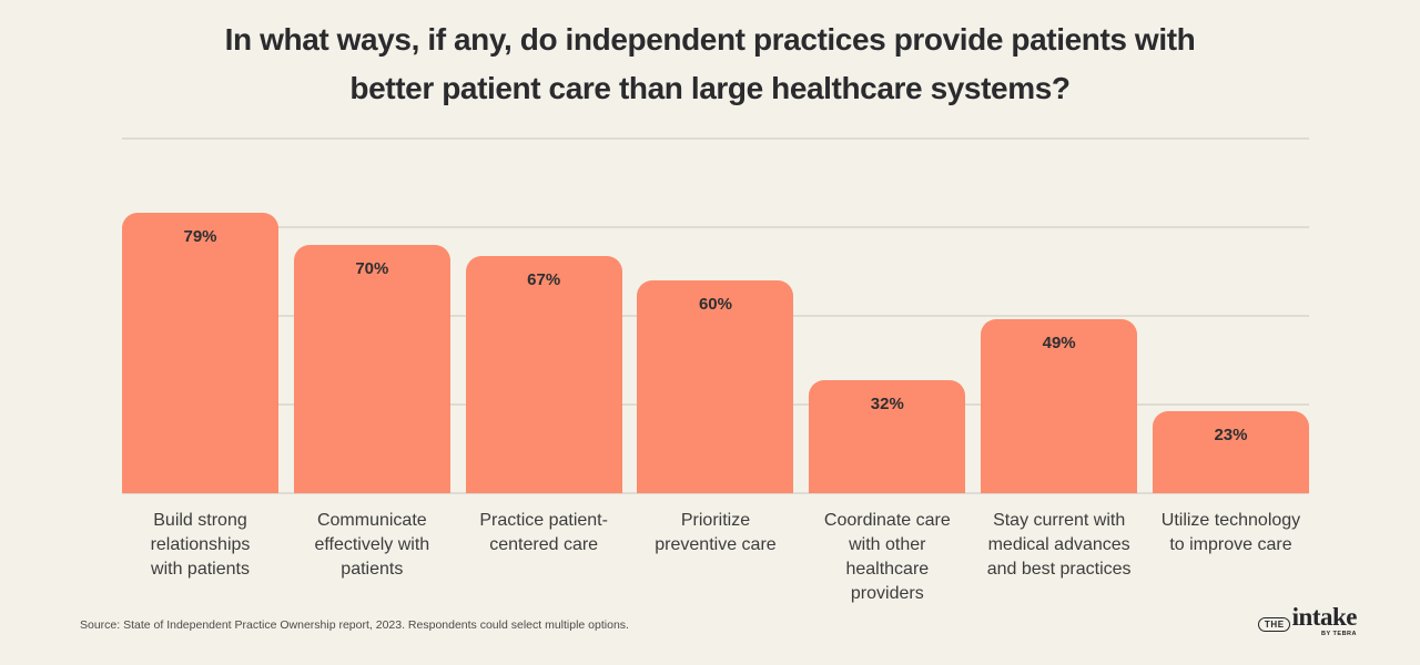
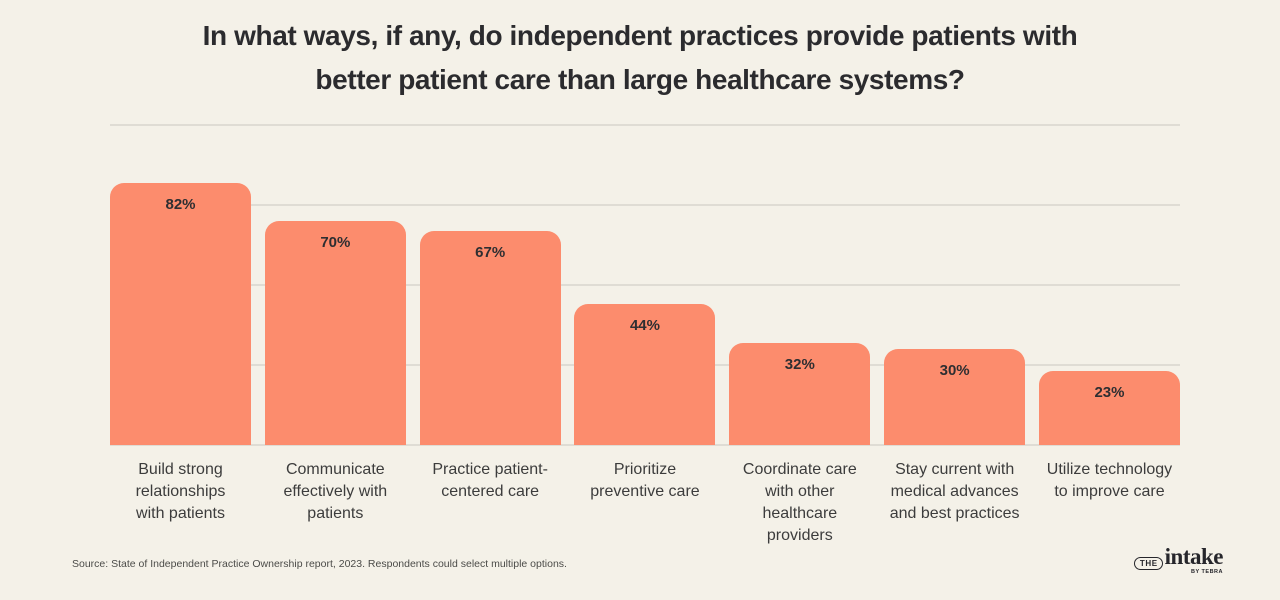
Build strong relationships with patients: 79% -> 82%
Prioritize preventive care: 60% -> 44%
Stay current with medical advances and best practices: 49% -> 30%
